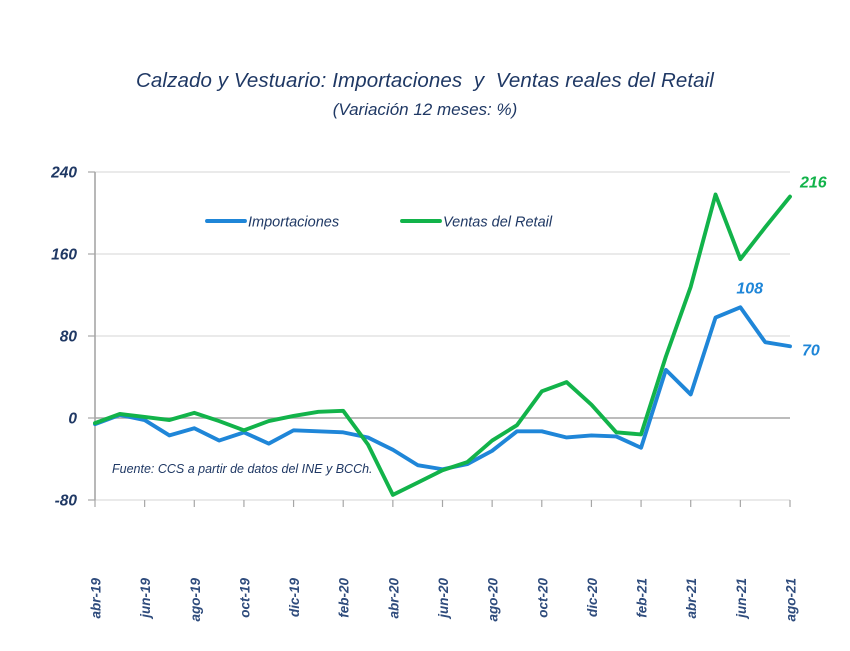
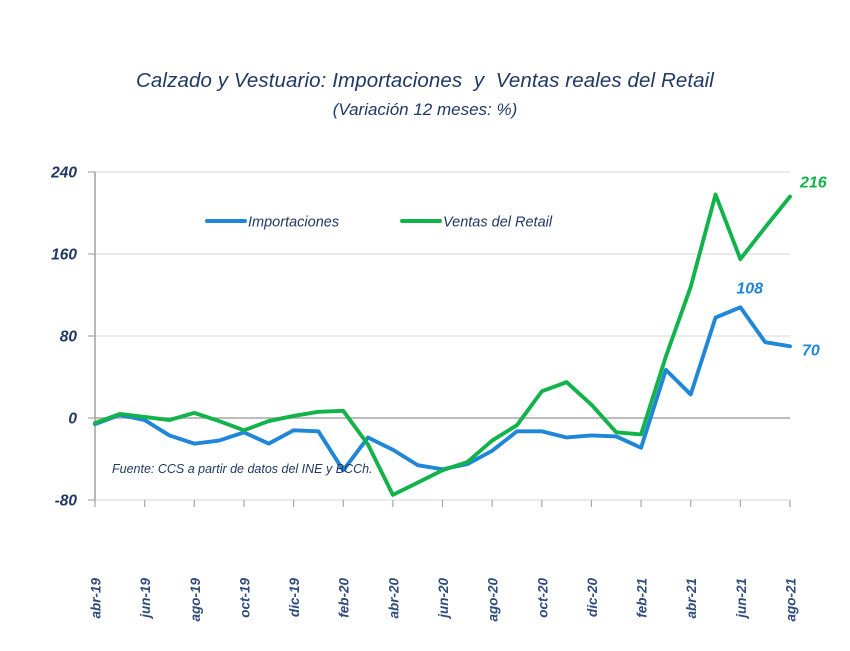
Importaciones/ago-19: -10 -> -25
Importaciones/feb-20: -14 -> -51
